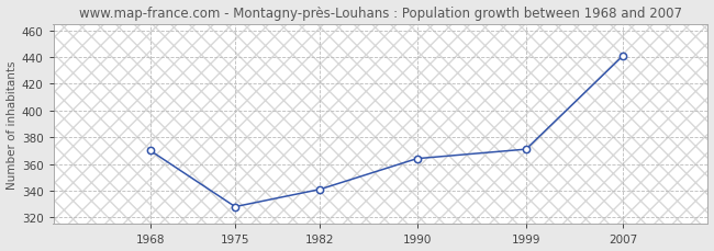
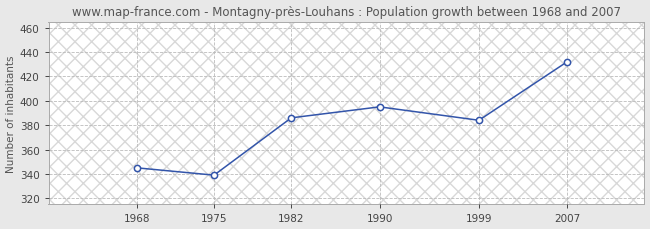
1968: 370 -> 345
1975: 328 -> 339
1982: 341 -> 386
1990: 364 -> 395
1999: 371 -> 384
2007: 441 -> 432
